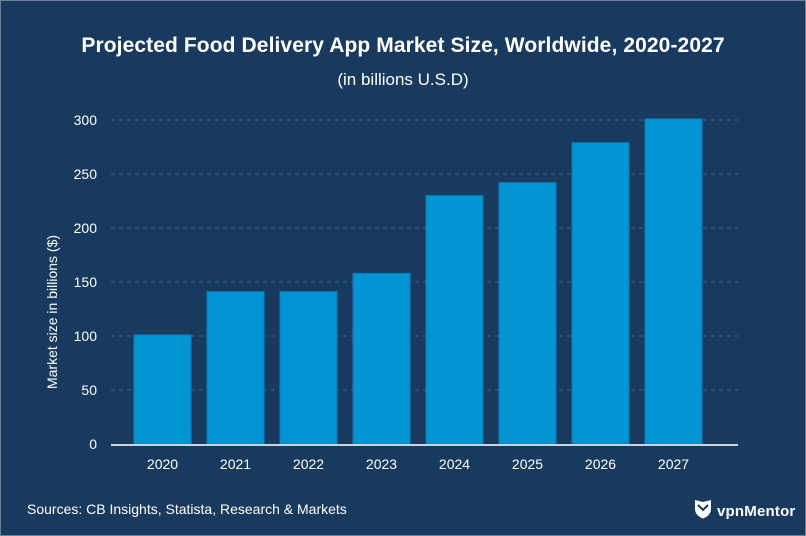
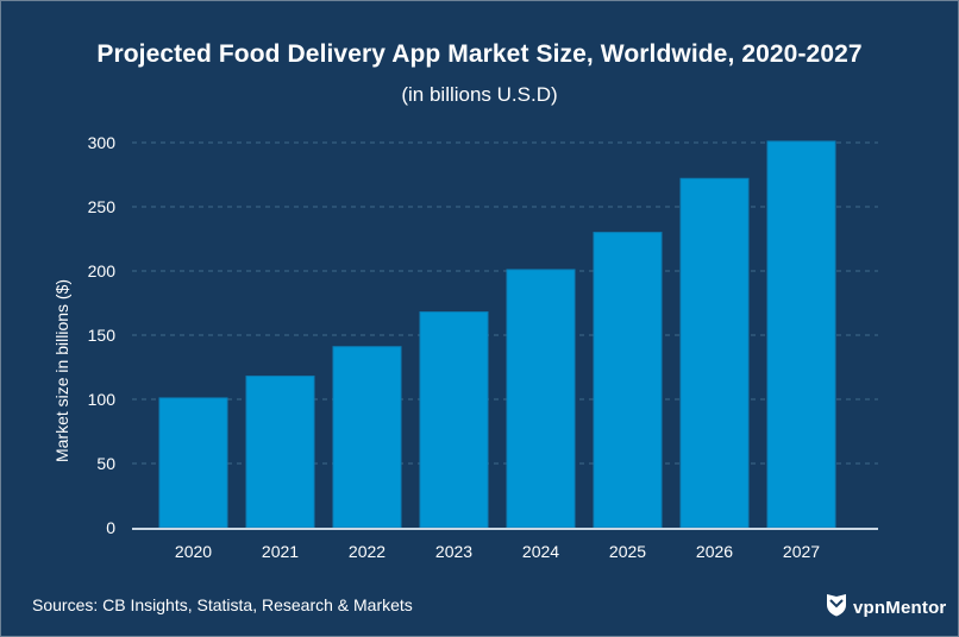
2021: 141 -> 118
2023: 158 -> 168
2024: 230 -> 201
2025: 242 -> 230
2026: 279 -> 272
